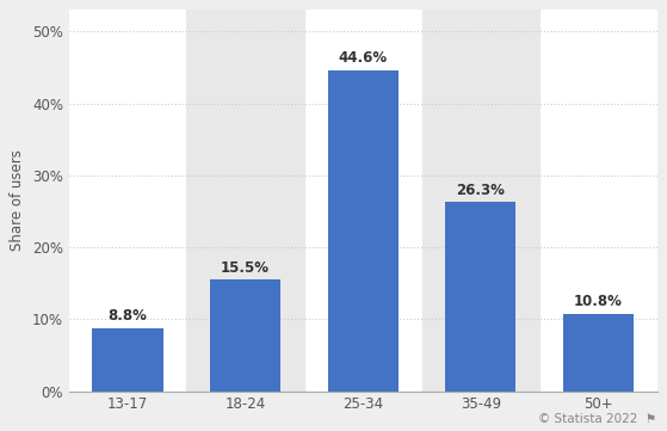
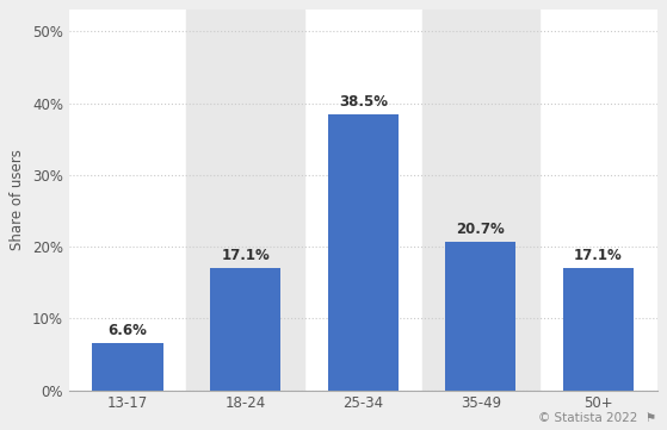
13-17: 8.8% -> 6.6%
18-24: 15.5% -> 17.1%
25-34: 44.6% -> 38.5%
35-49: 26.3% -> 20.7%
50+: 10.8% -> 17.1%
